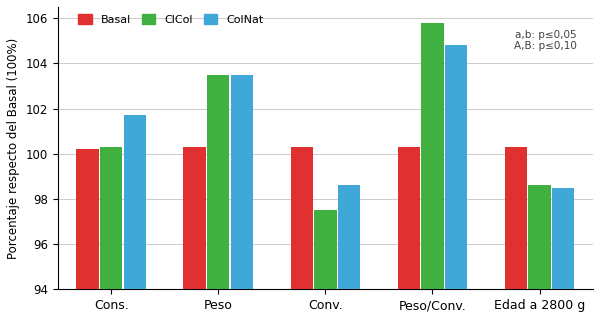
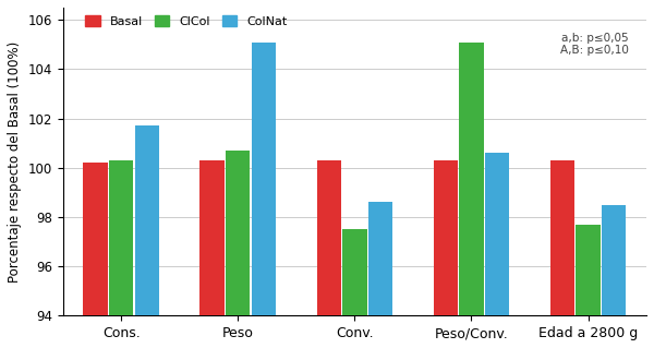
ClCol/Peso: 103.5 -> 100.7
ColNat/Peso: 103.5 -> 105.1
ClCol/Peso/Conv.: 105.8 -> 105.1
ColNat/Peso/Conv.: 104.8 -> 100.6
ClCol/Edad a 2800 g: 98.6 -> 97.7
